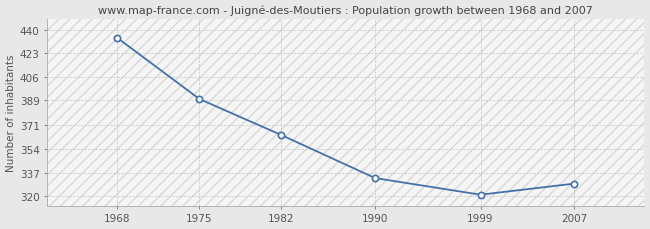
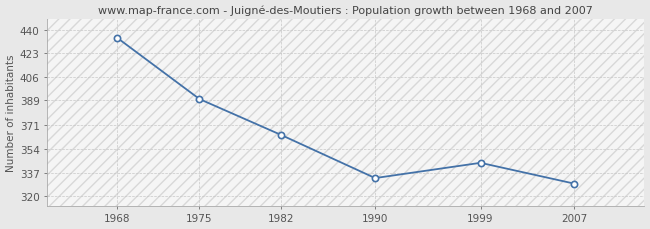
1999: 321 -> 344
